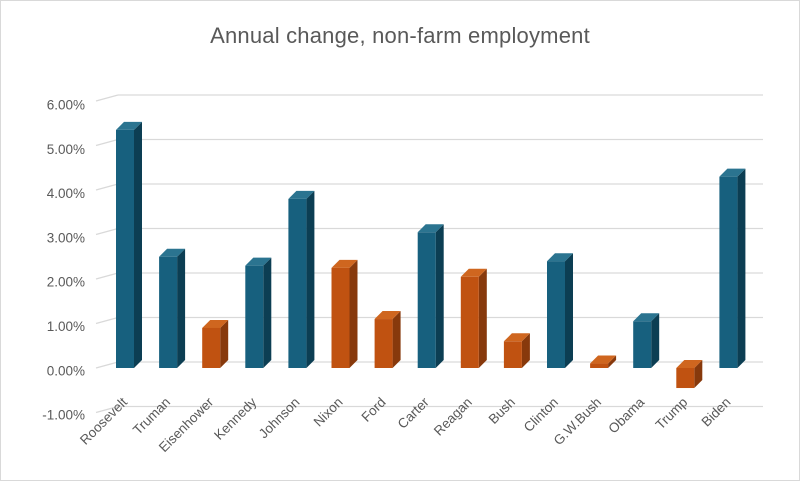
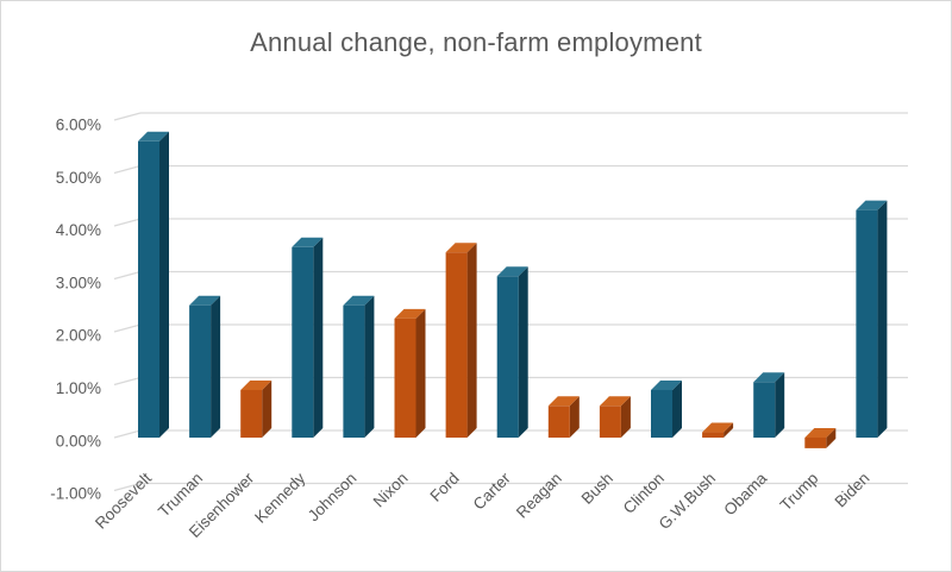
Roosevelt: 5.3% -> 5.6%
Kennedy: 2.3% -> 3.6%
Johnson: 3.8% -> 2.5%
Ford: 1.1% -> 3.5%
Reagan: 2.0% -> 0.6%
Clinton: 2.4% -> 0.9%
Trump: -0.5% -> -0.2%
